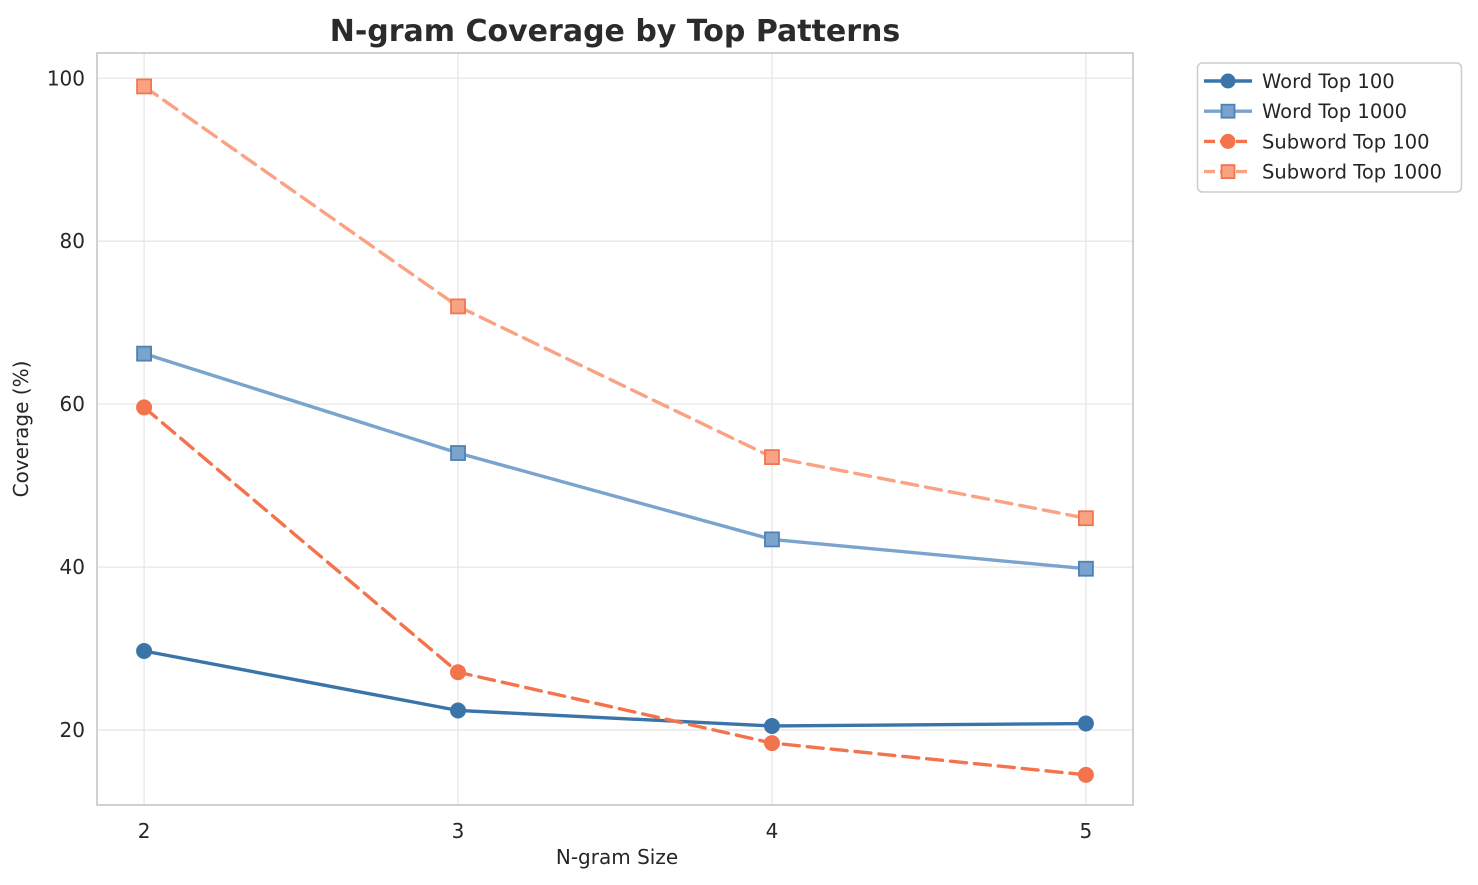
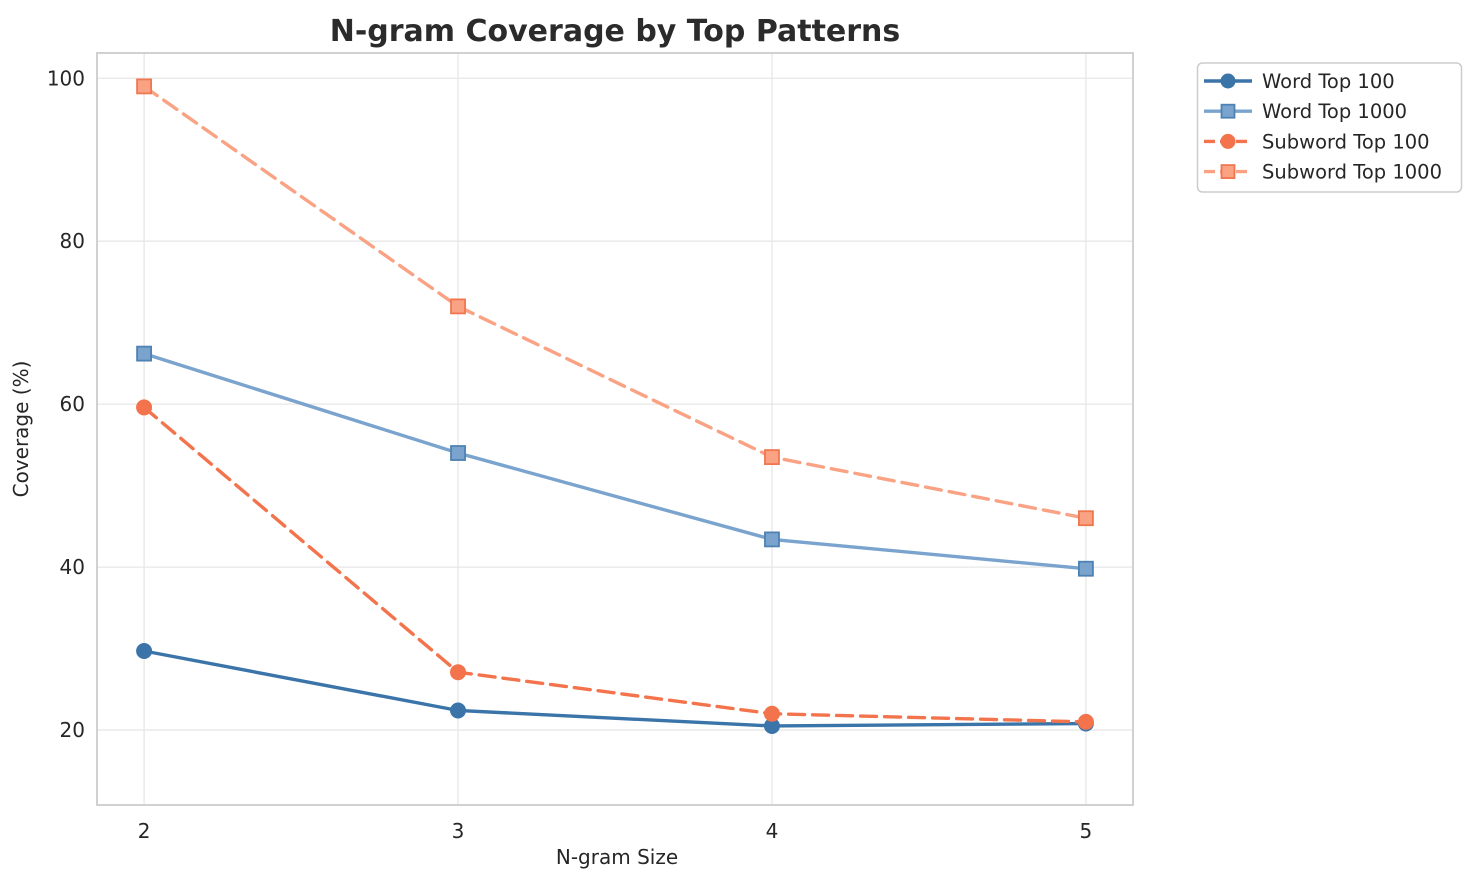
Subword Top 100/4: 18 -> 22
Subword Top 100/5: 14 -> 21
